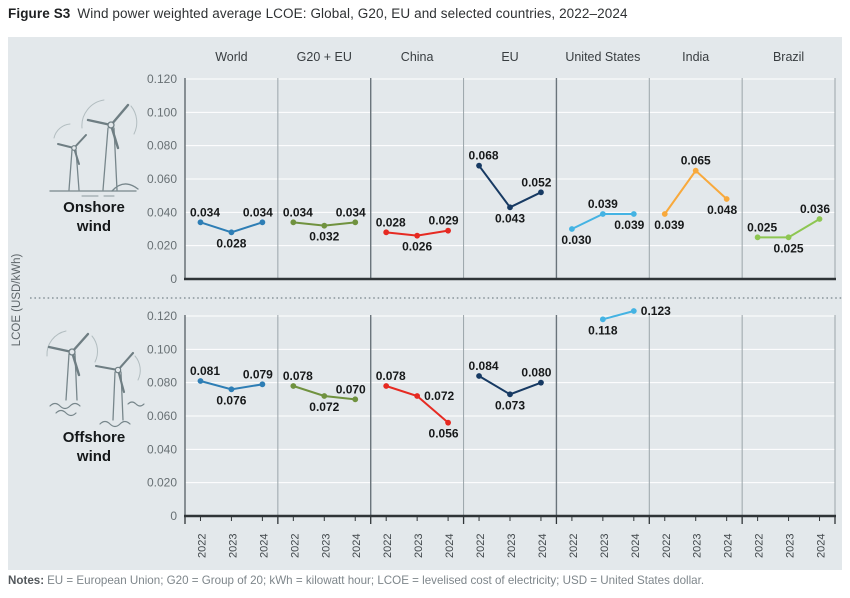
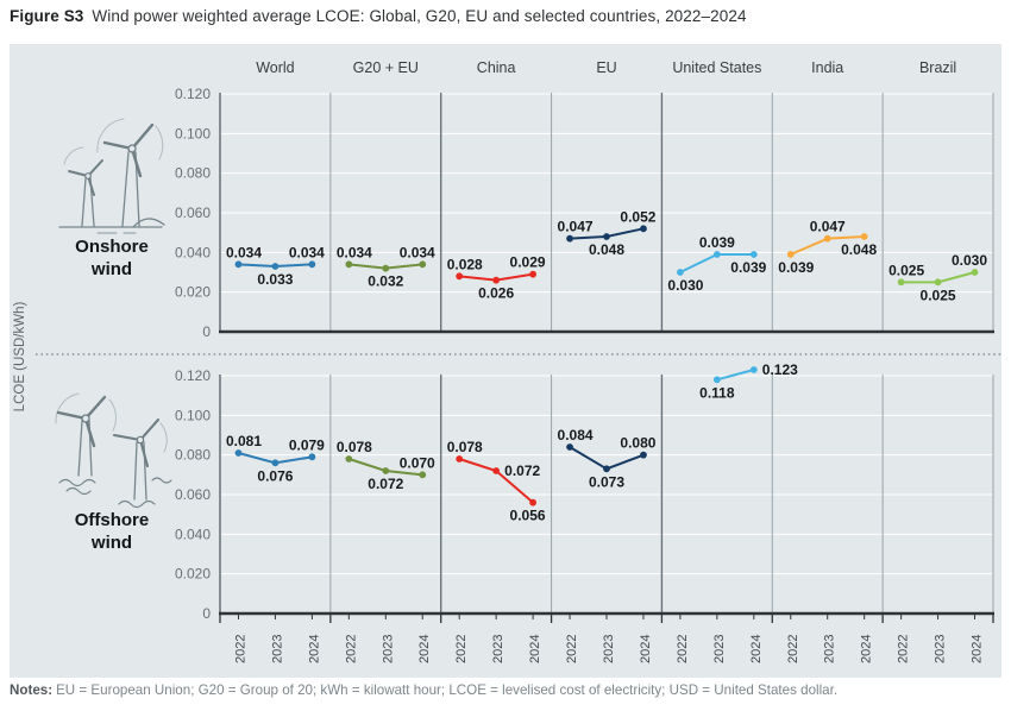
Onshore wind/EU/2022: 0.068 -> 0.047
Onshore wind/World/2023: 0.028 -> 0.033
Onshore wind/EU/2023: 0.043 -> 0.048
Onshore wind/India/2023: 0.065 -> 0.047
Onshore wind/Brazil/2024: 0.036 -> 0.030
